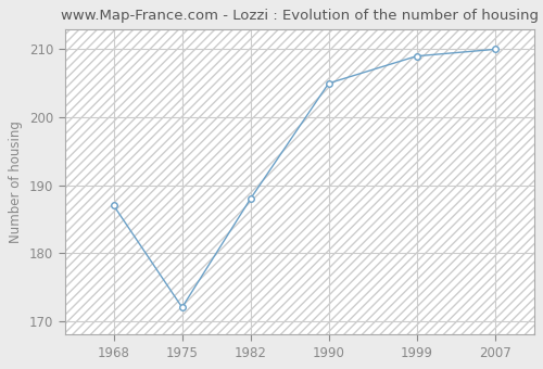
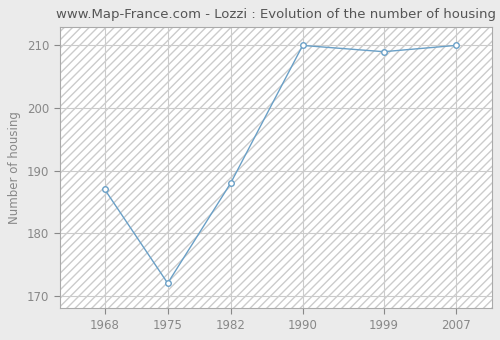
1990: 205 -> 210
